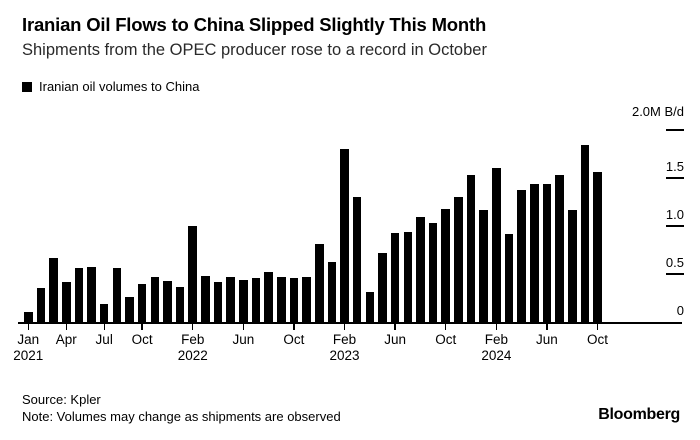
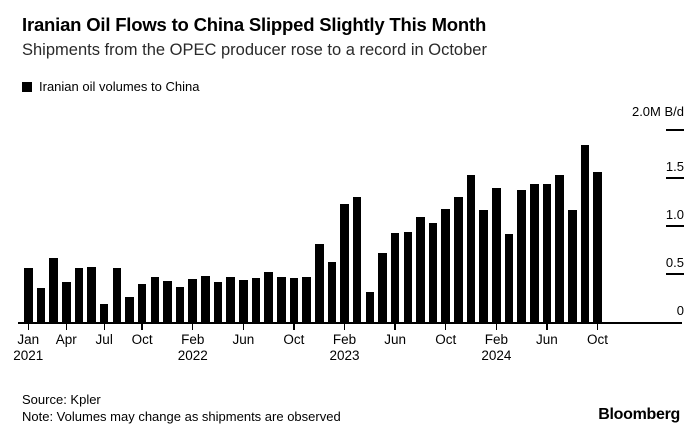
Jan 2021: 0.1 -> 0.6
Feb 2022: 1.0 -> 0.5
Feb 2023: 1.8 -> 1.2
Feb 2024: 1.6 -> 1.4
